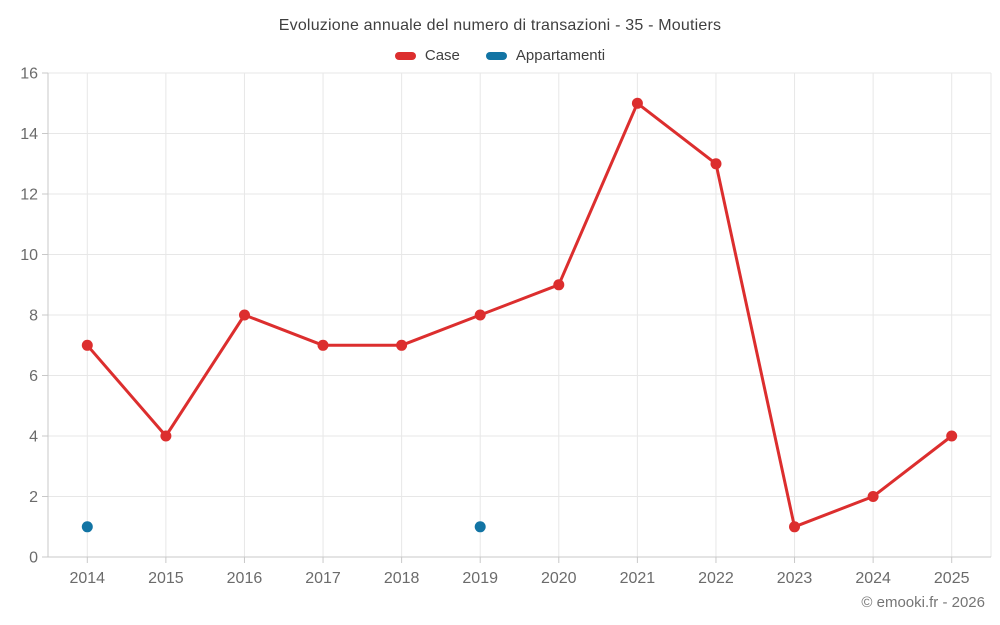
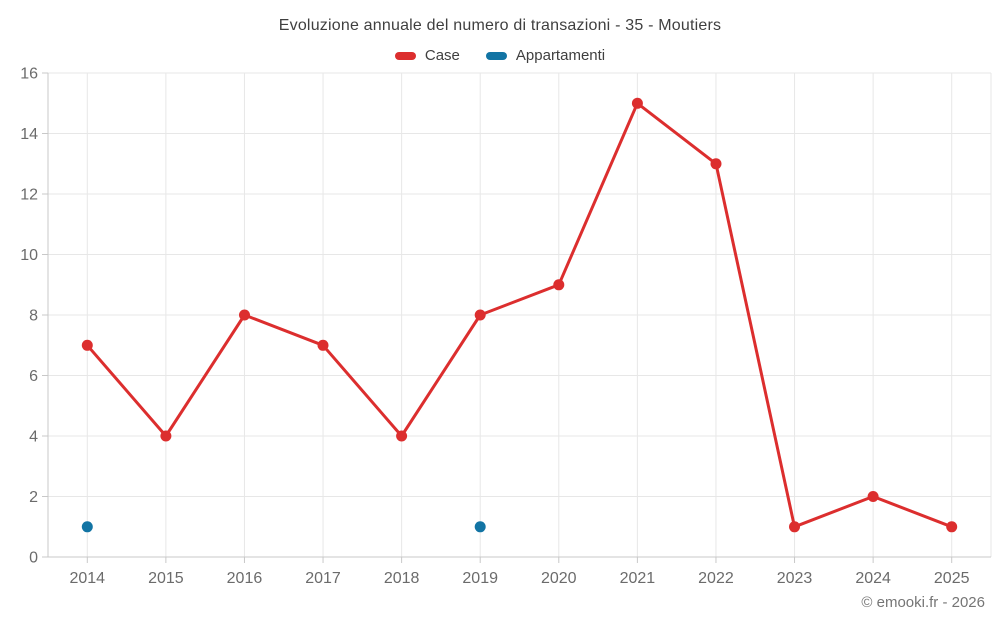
Case/2018: 7 -> 4
Case/2025: 4 -> 1
